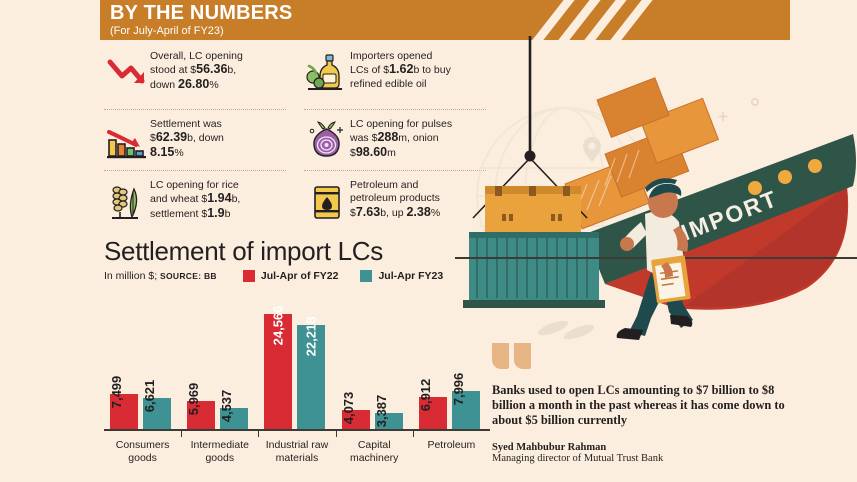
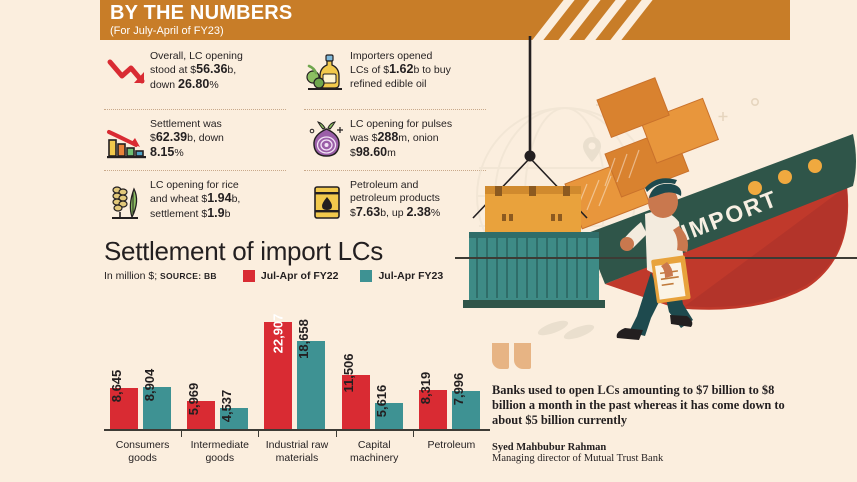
Jul-Apr of FY22/Consumers goods: 7,499 -> 8,645
Jul-Apr FY23/Consumers goods: 6,621 -> 8,904
Jul-Apr of FY22/Industrial raw materials: 24,566 -> 22,907
Jul-Apr FY23/Industrial raw materials: 22,218 -> 18,658
Jul-Apr of FY22/Capital machinery: 4,073 -> 11,506
Jul-Apr FY23/Capital machinery: 3,387 -> 5,616
Jul-Apr of FY22/Petroleum: 6,912 -> 8,319
